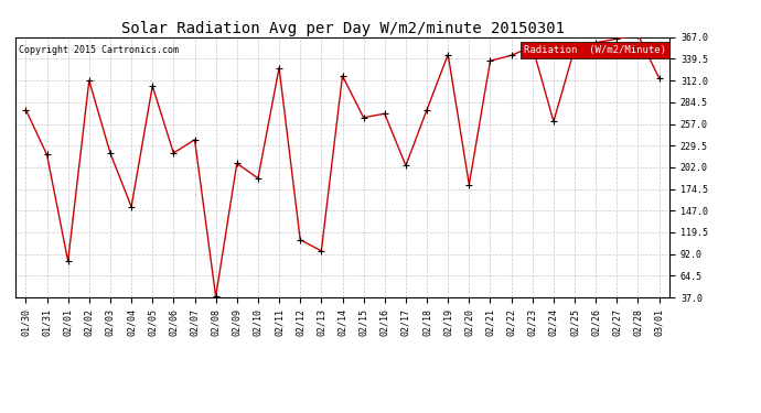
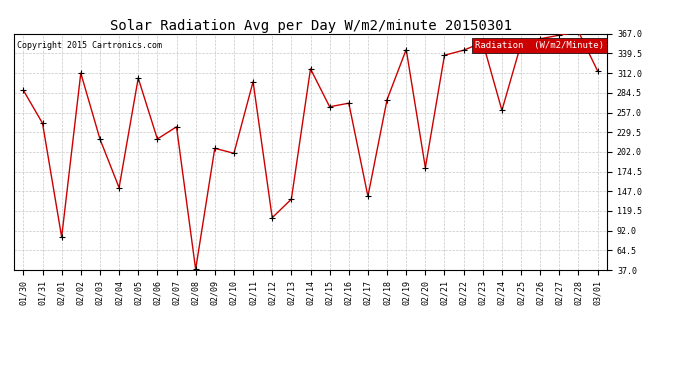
01/30: 275 -> 288
01/31: 218 -> 242
02/10: 188 -> 200
02/11: 328 -> 300
02/13: 96 -> 136
02/17: 204 -> 140
